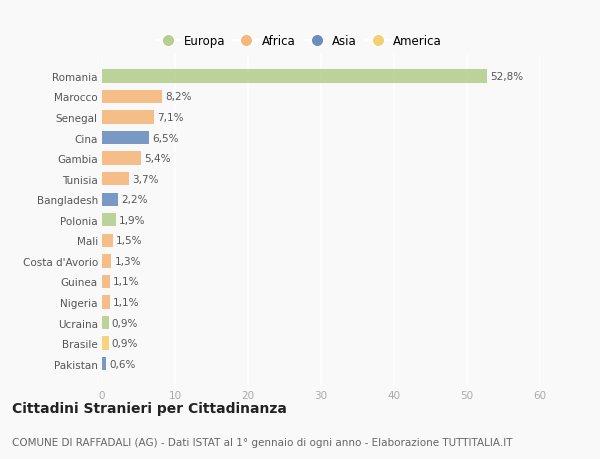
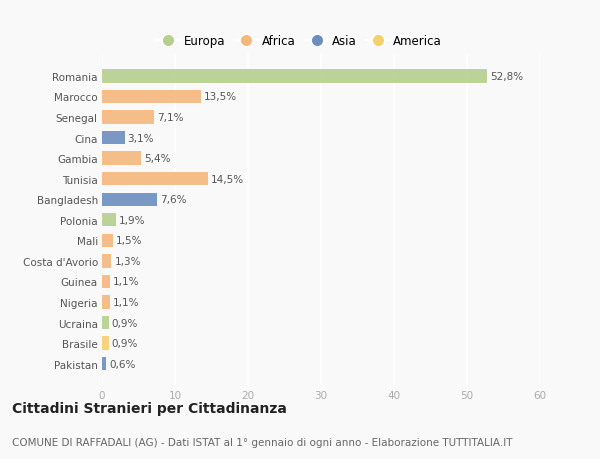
Marocco: 8,2% -> 13,5%
Cina: 6,5% -> 3,1%
Tunisia: 3,7% -> 14,5%
Bangladesh: 2,2% -> 7,6%
